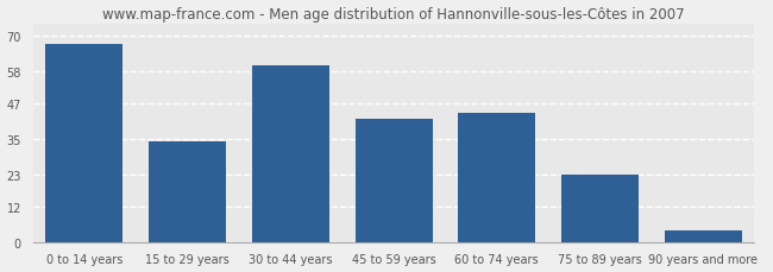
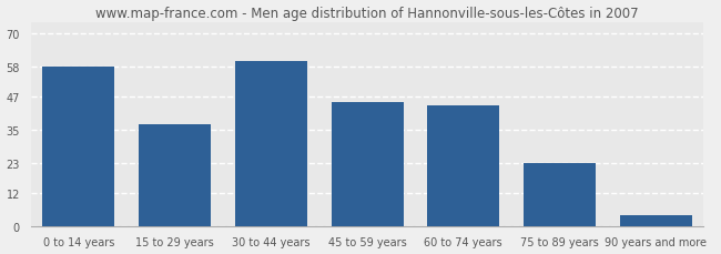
0 to 14 years: 67 -> 58
15 to 29 years: 34 -> 37
45 to 59 years: 42 -> 45
